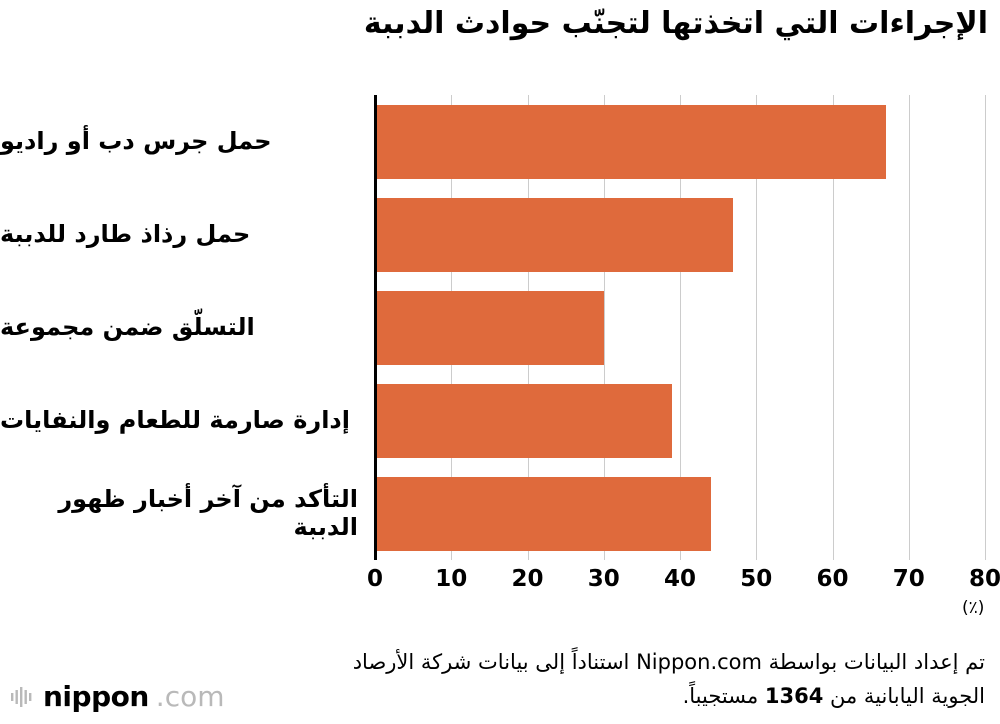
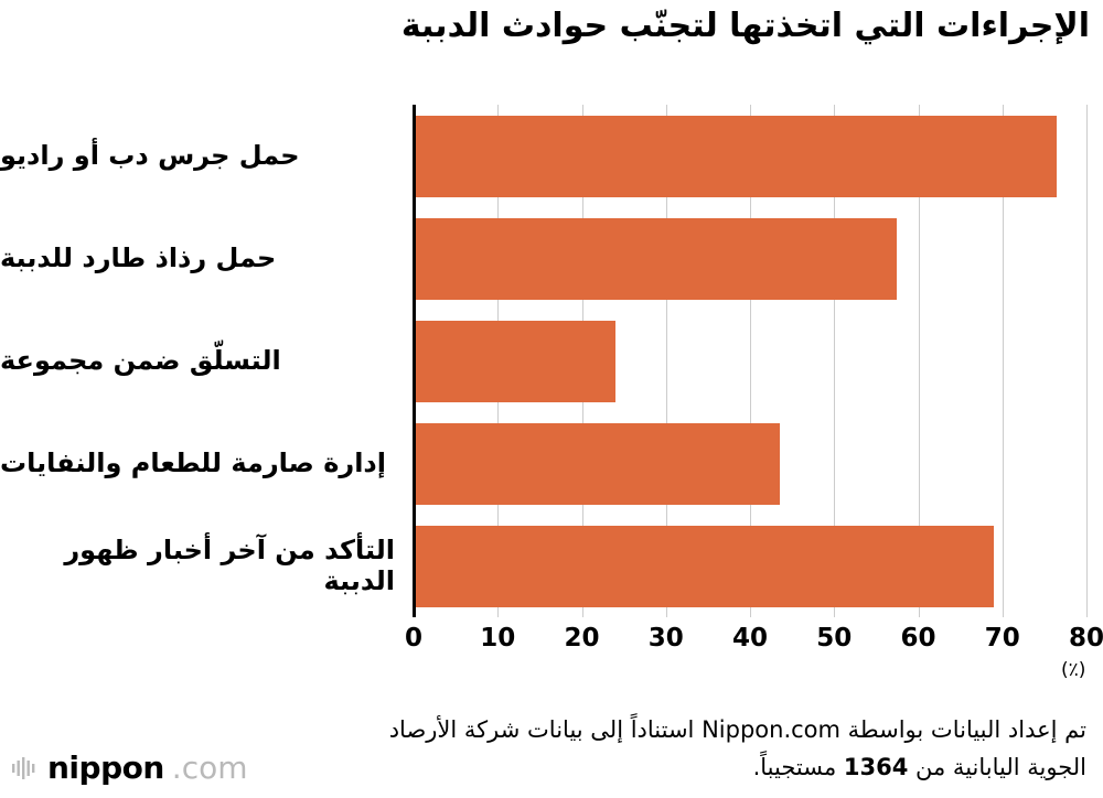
حمل جرس دب أو راديو: 67 -> 76
حمل رذاذ طارد للدببة: 47 -> 58
التسلّق ضمن مجموعة: 30 -> 24
إدارة صارمة للطعام والنفايات: 39 -> 44
التأكد من آخر أخبار ظهور الدببة: 44 -> 69
